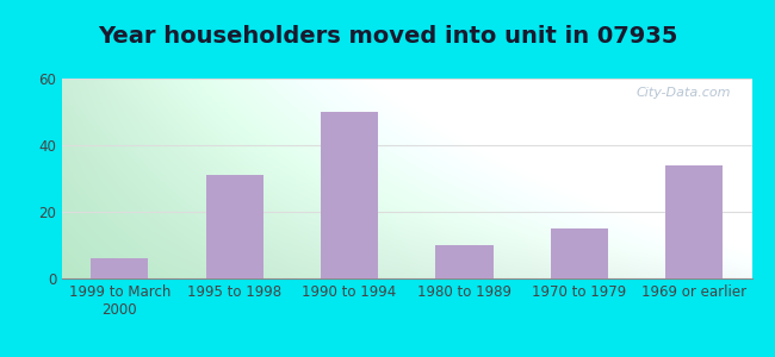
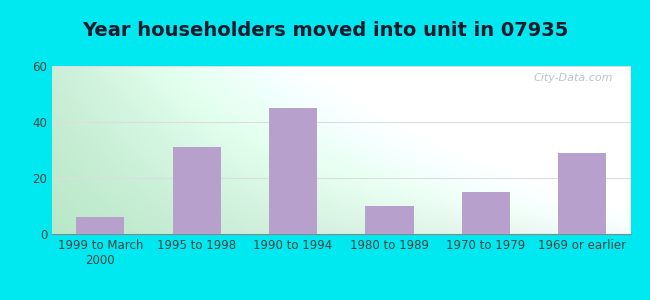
1990 to 1994: 50 -> 45
1969 or earlier: 34 -> 29
